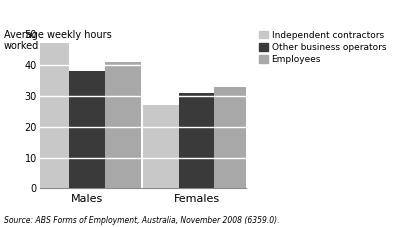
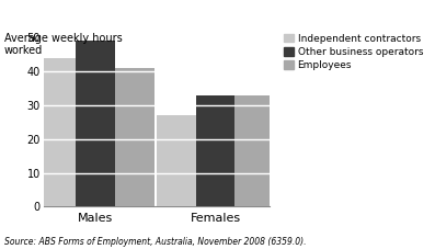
Independent contractors/Males: 47 -> 44
Other business operators/Males: 38 -> 49
Other business operators/Females: 31 -> 33
